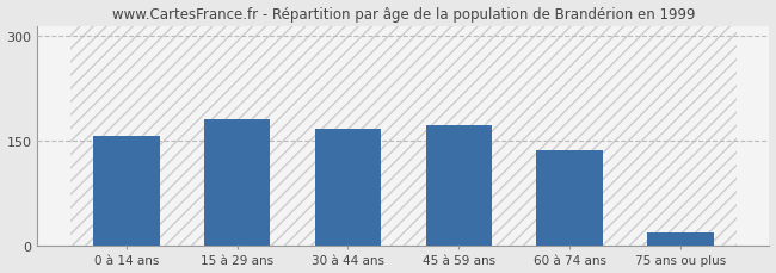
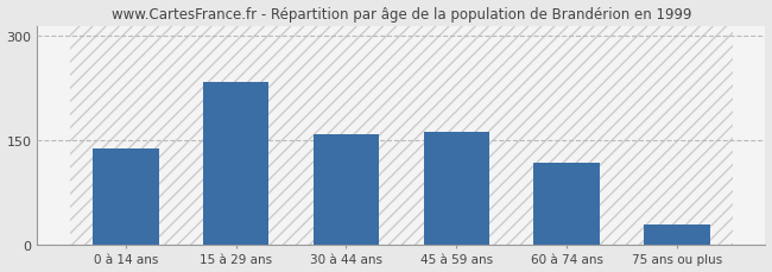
0 à 14 ans: 157 -> 138
15 à 29 ans: 181 -> 234
30 à 44 ans: 168 -> 158
45 à 59 ans: 172 -> 162
60 à 74 ans: 136 -> 118
75 ans ou plus: 18 -> 28
